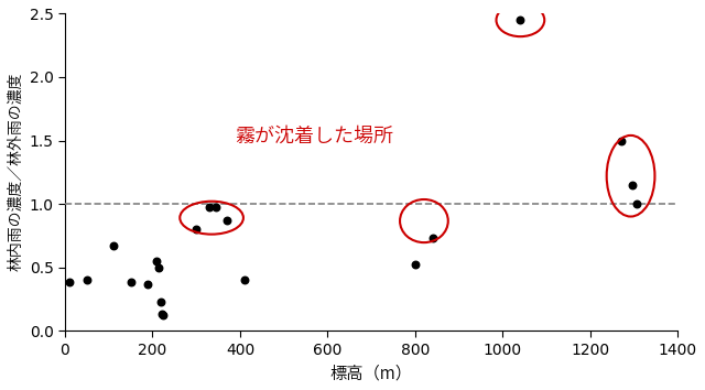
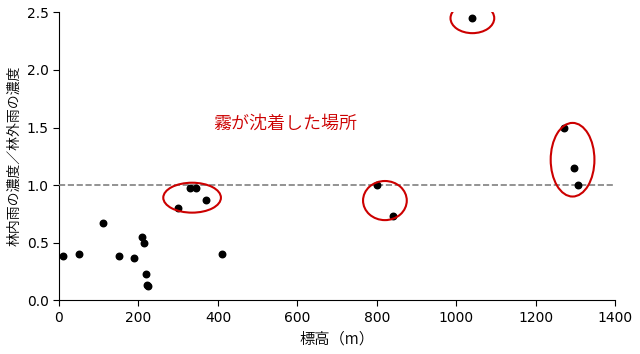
800: 0.52 -> 1.00
